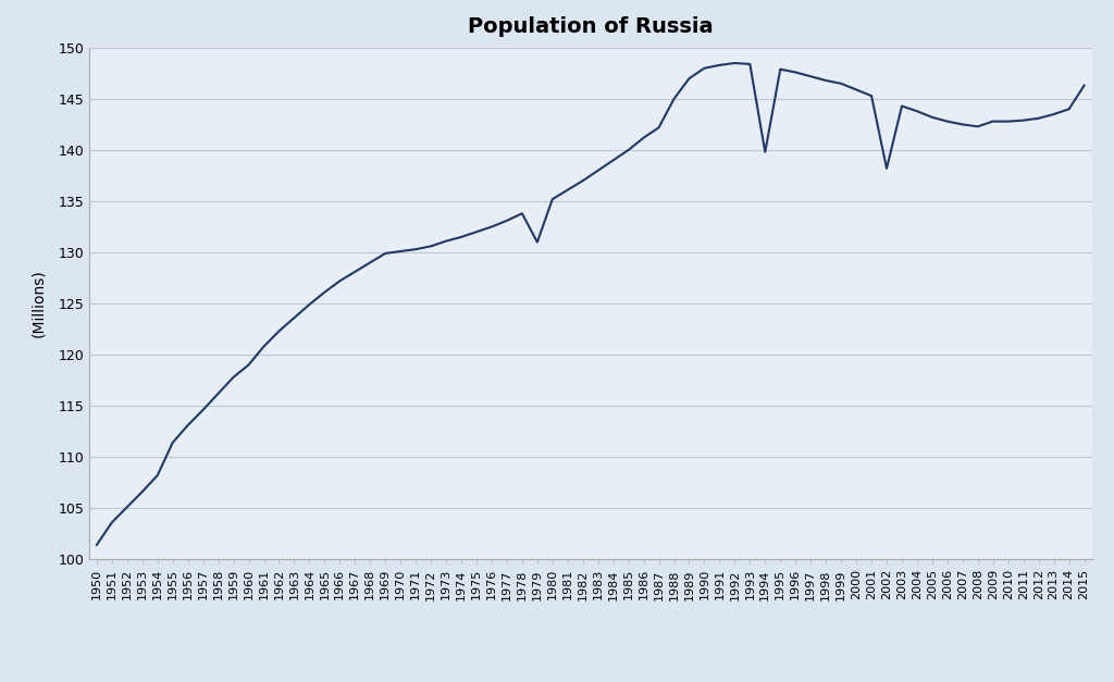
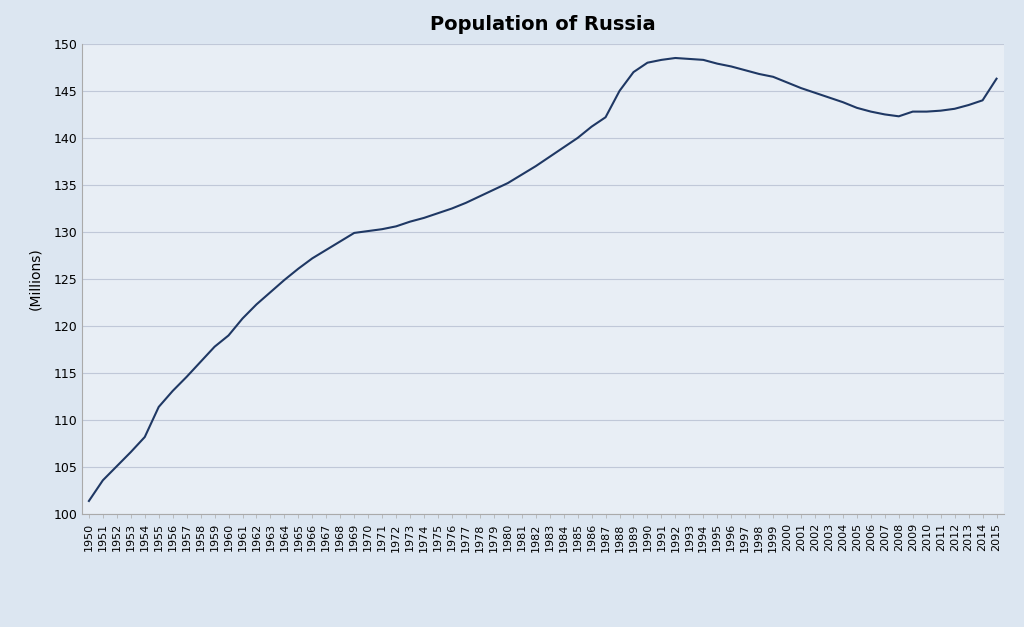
1979: 131.0 -> 134.5
1994: 139.8 -> 148.3
2002: 138.2 -> 144.8
